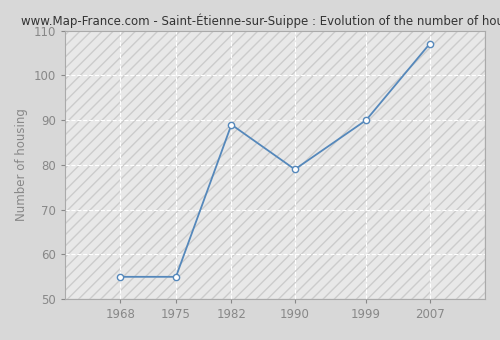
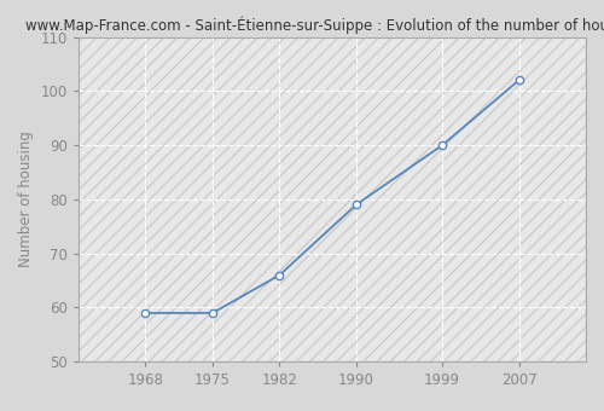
1968: 55 -> 59
1975: 55 -> 59
1982: 89 -> 66
2007: 107 -> 102
